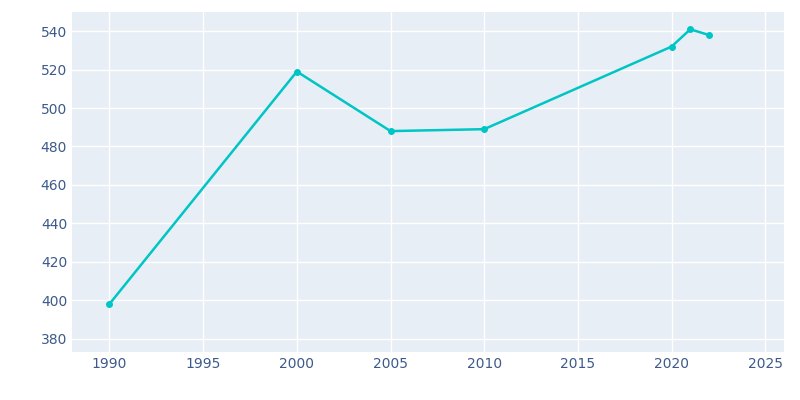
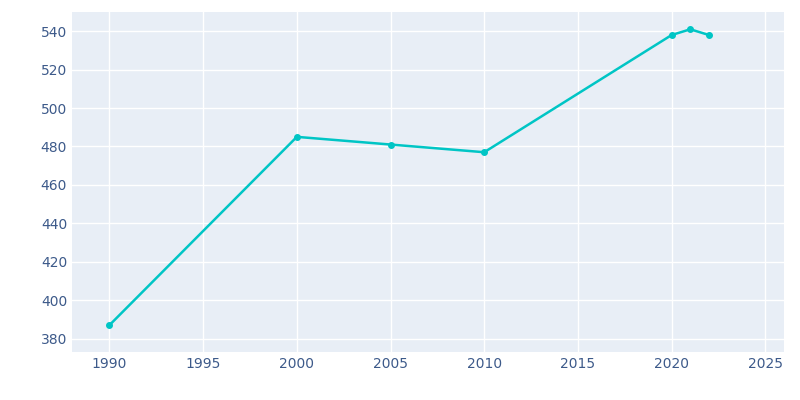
1990: 398 -> 387
2000: 519 -> 485
2005: 488 -> 481
2010: 489 -> 477
2020: 532 -> 538
